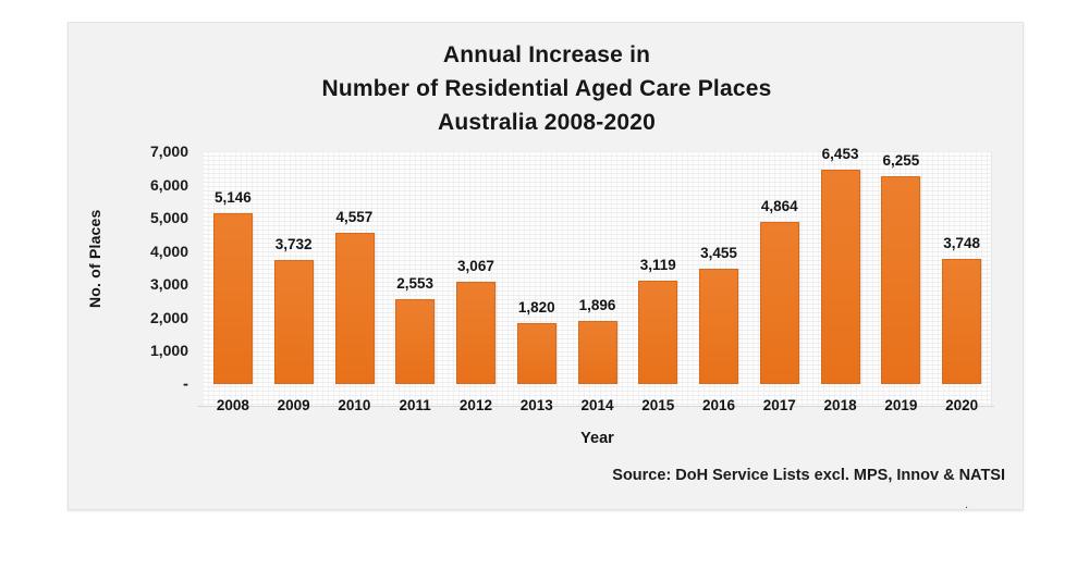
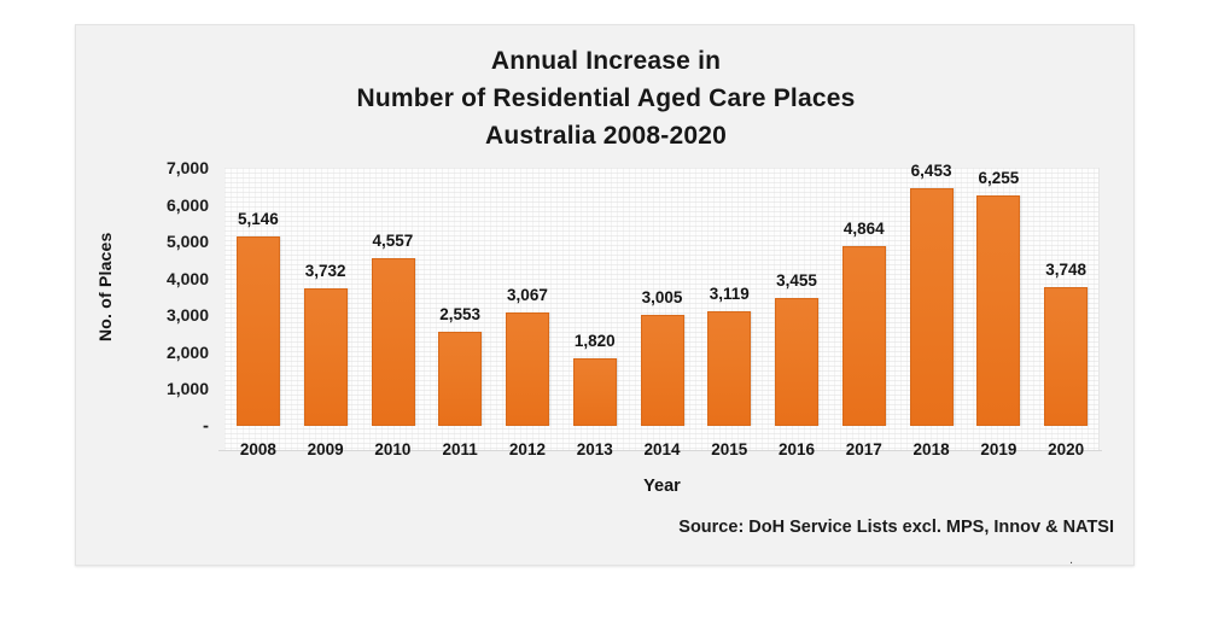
2014: 1,896 -> 3,005
